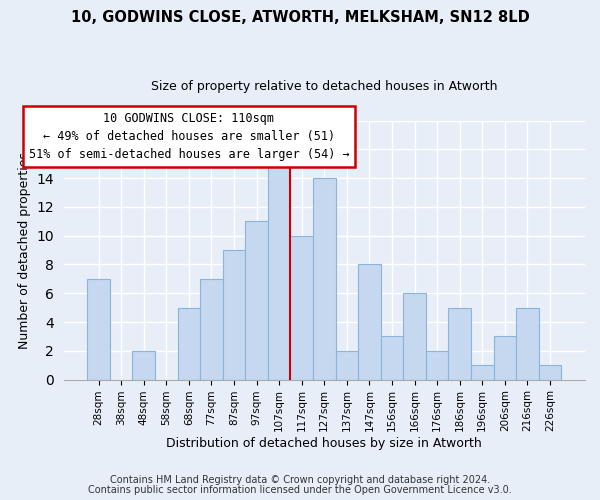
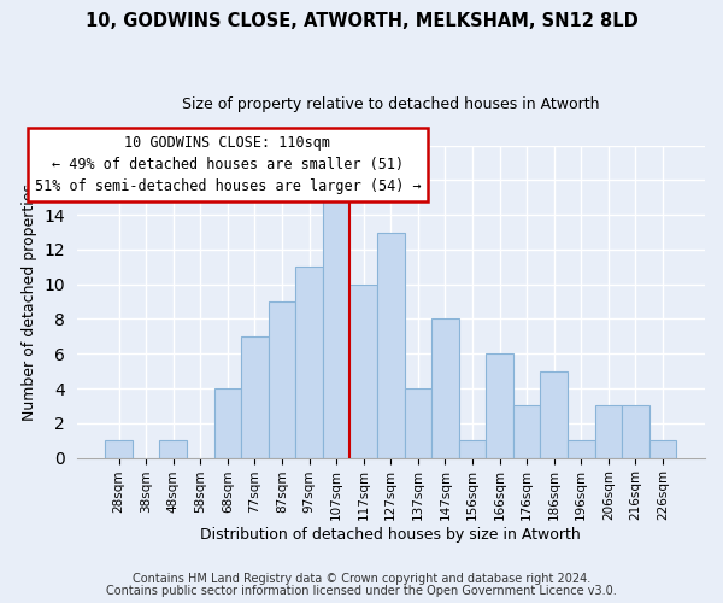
28sqm: 7 -> 1
48sqm: 2 -> 1
68sqm: 5 -> 4
127sqm: 14 -> 13
137sqm: 2 -> 4
156sqm: 3 -> 1
176sqm: 2 -> 3
216sqm: 5 -> 3
